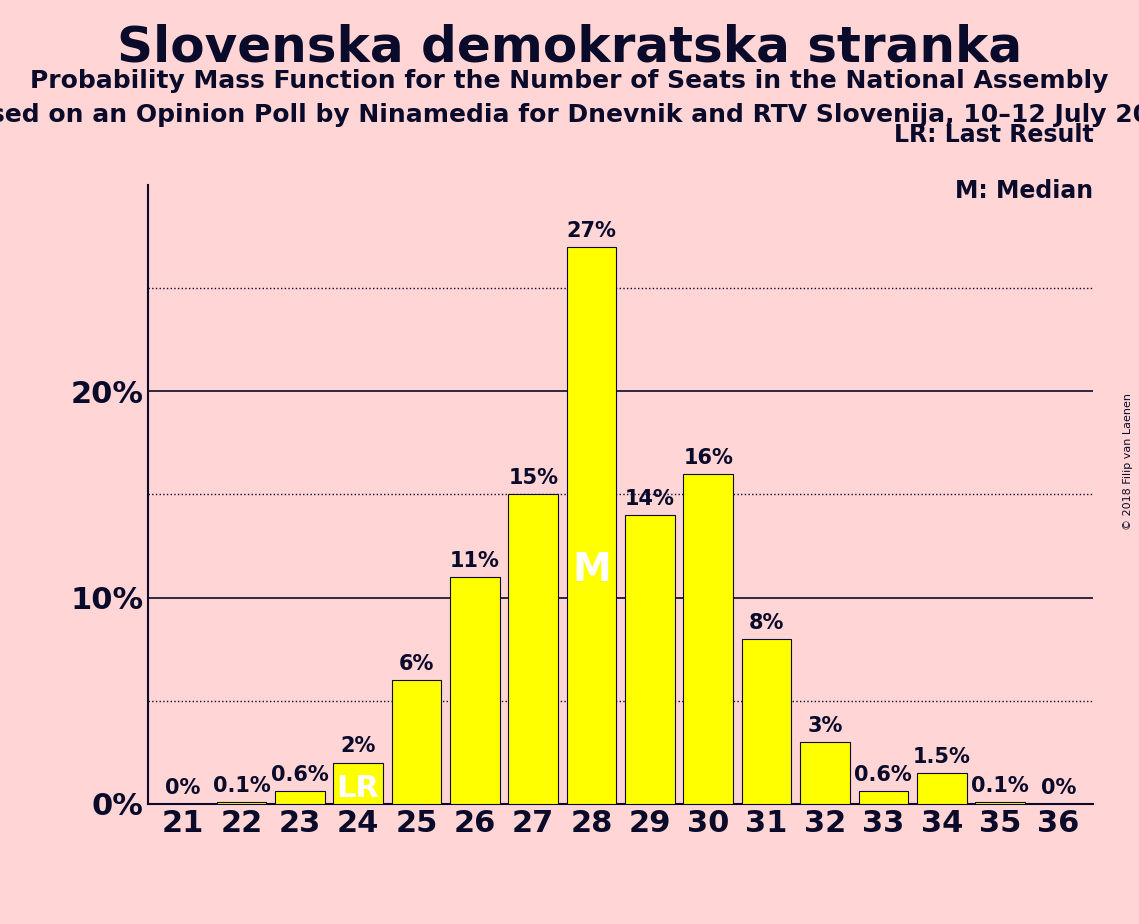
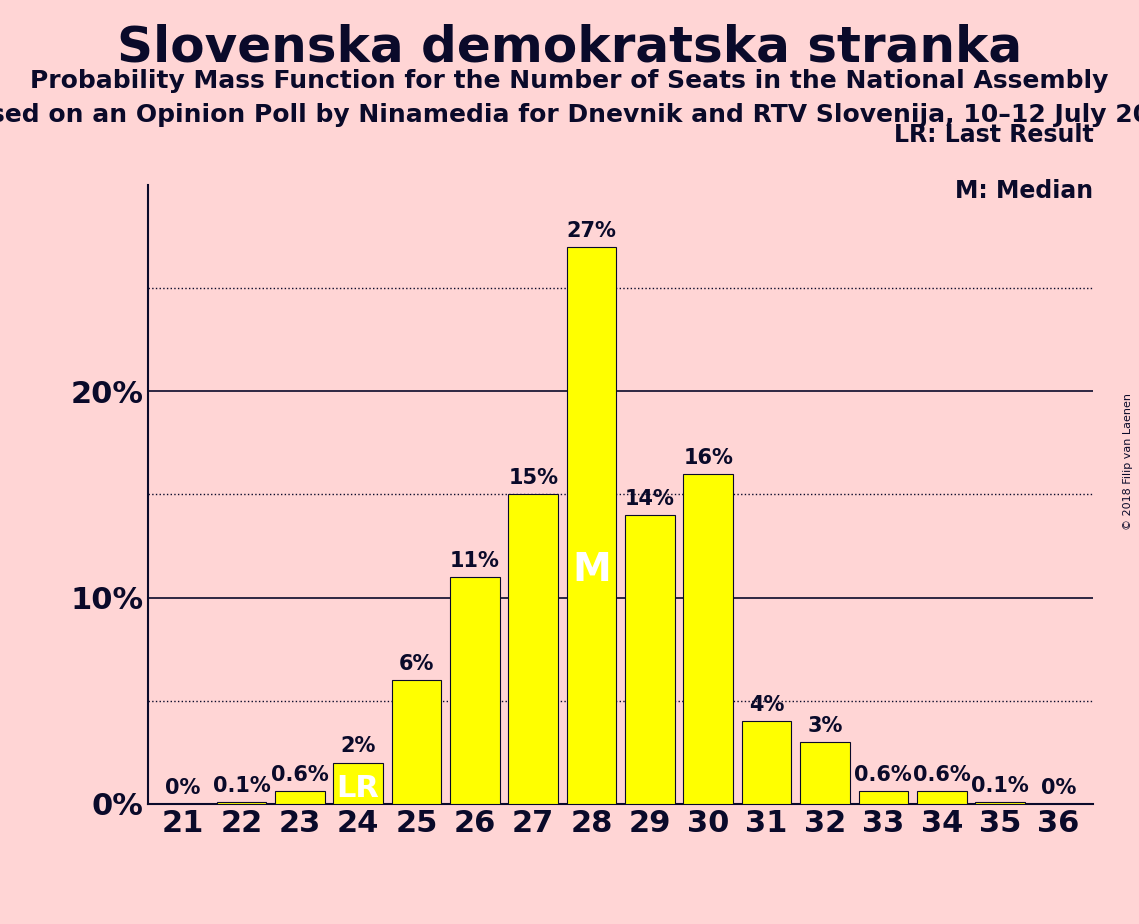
31: 8% -> 4%
34: 1.5% -> 0.6%
